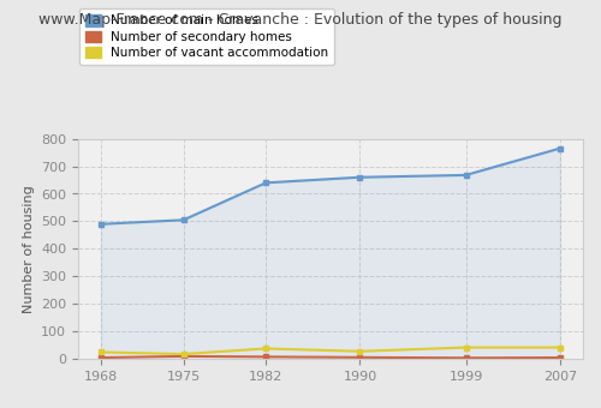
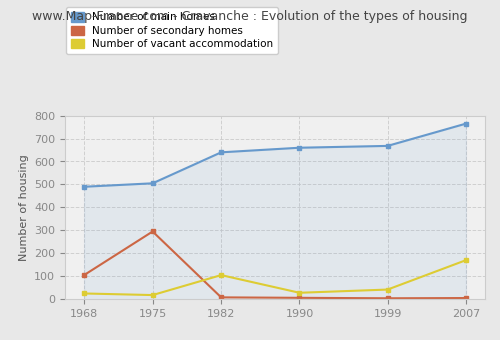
Number of secondary homes/1968: 5 -> 105
Number of secondary homes/1975: 10 -> 295
Number of vacant accommodation/1982: 38 -> 105
Number of vacant accommodation/2007: 42 -> 170
